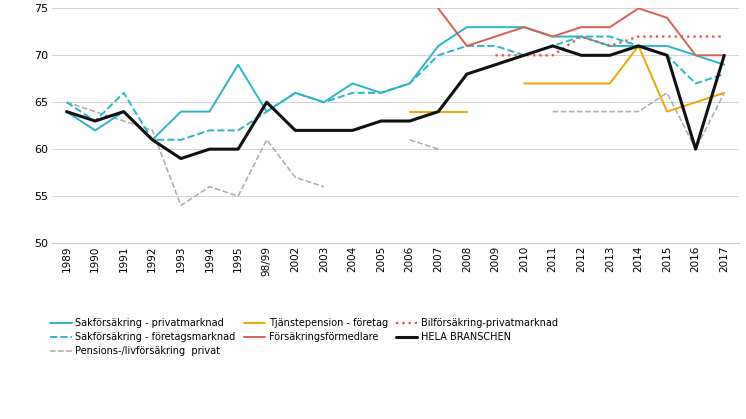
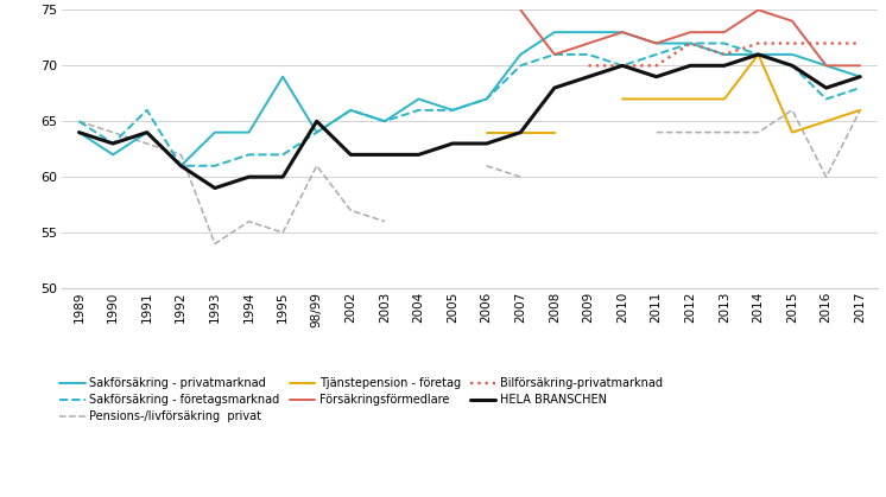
HELA BRANSCHEN/2011: 71 -> 69
HELA BRANSCHEN/2016: 60 -> 68
HELA BRANSCHEN/2017: 70 -> 69
